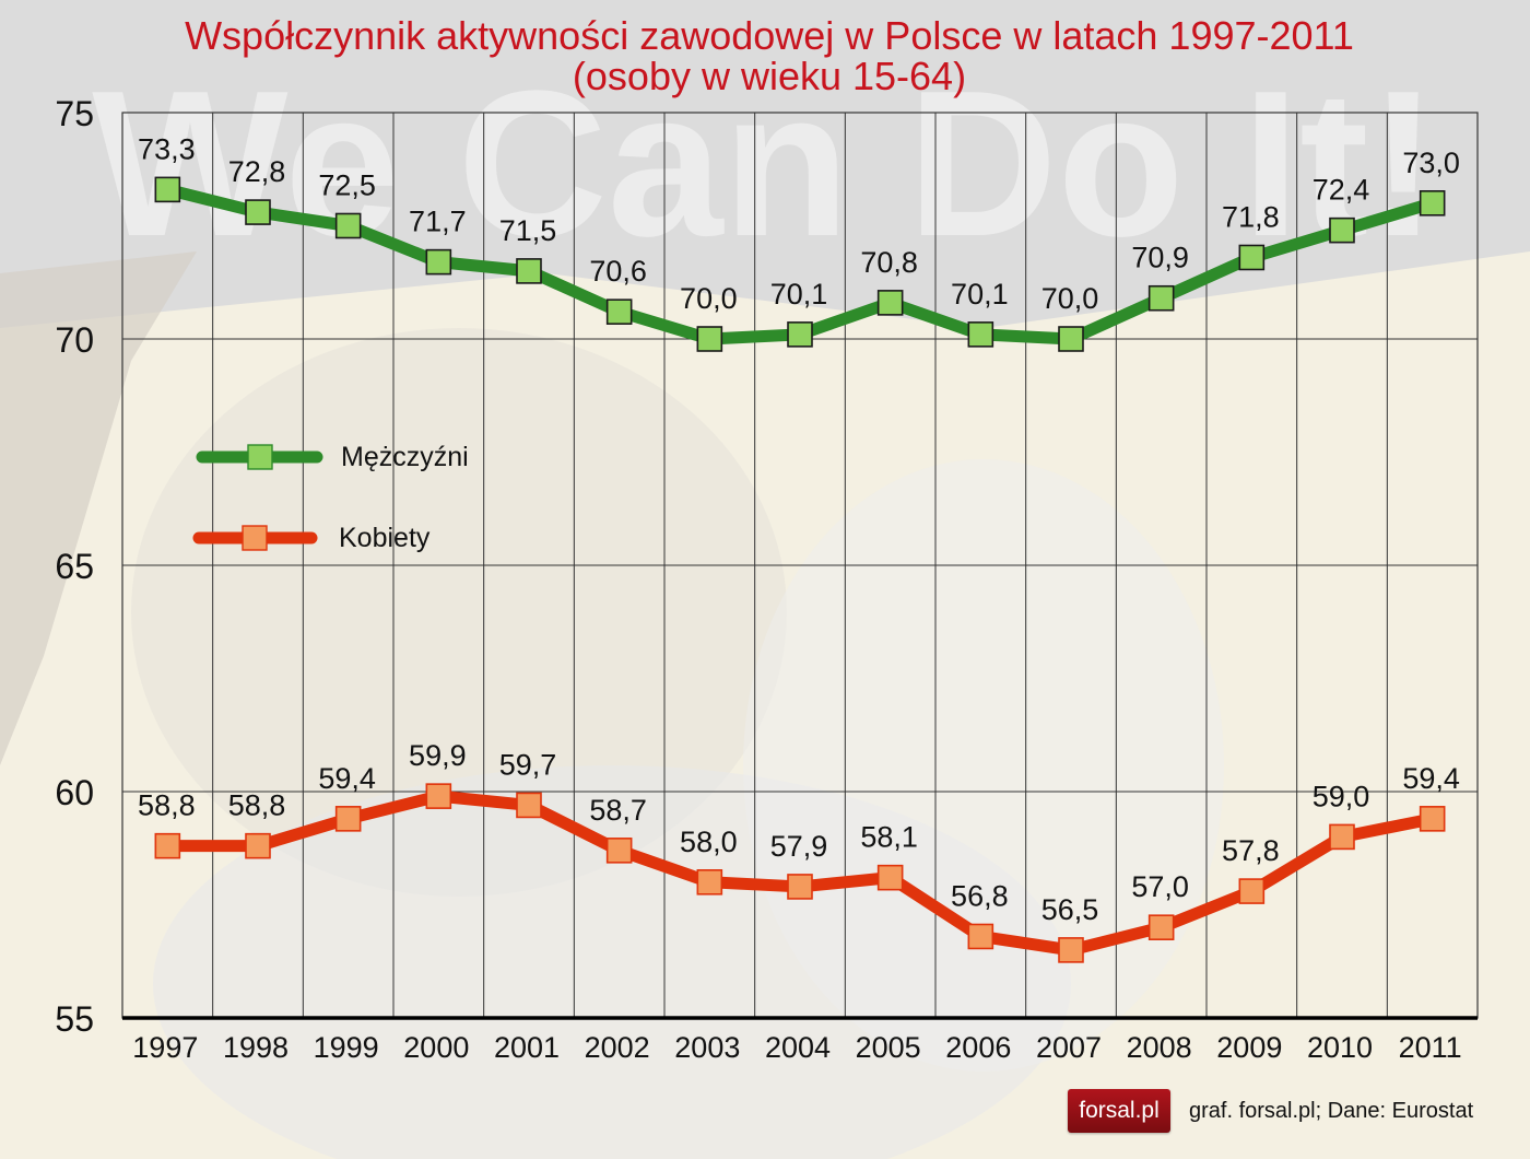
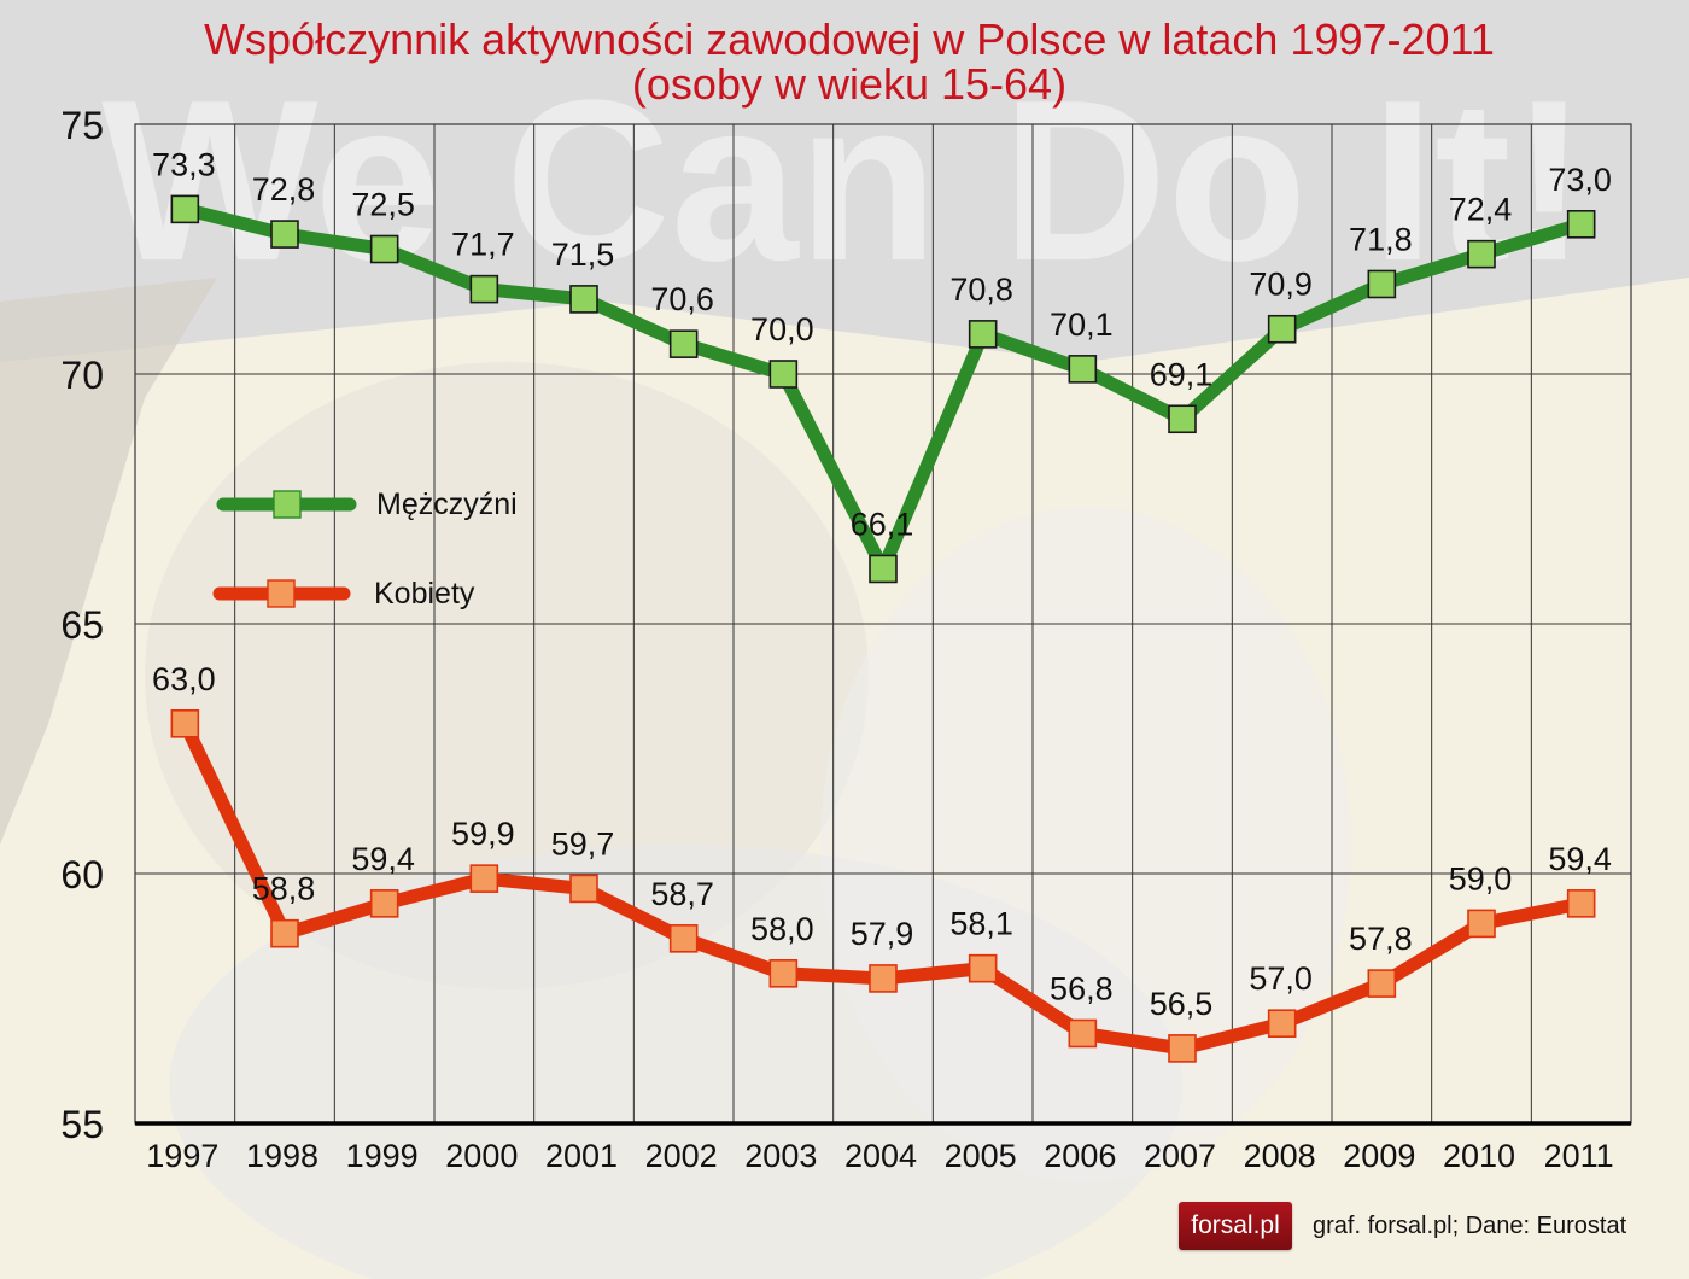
Kobiety/1997: 58,8 -> 63,0
Mężczyźni/2004: 70,1 -> 66,1
Mężczyźni/2007: 70,0 -> 69,1
